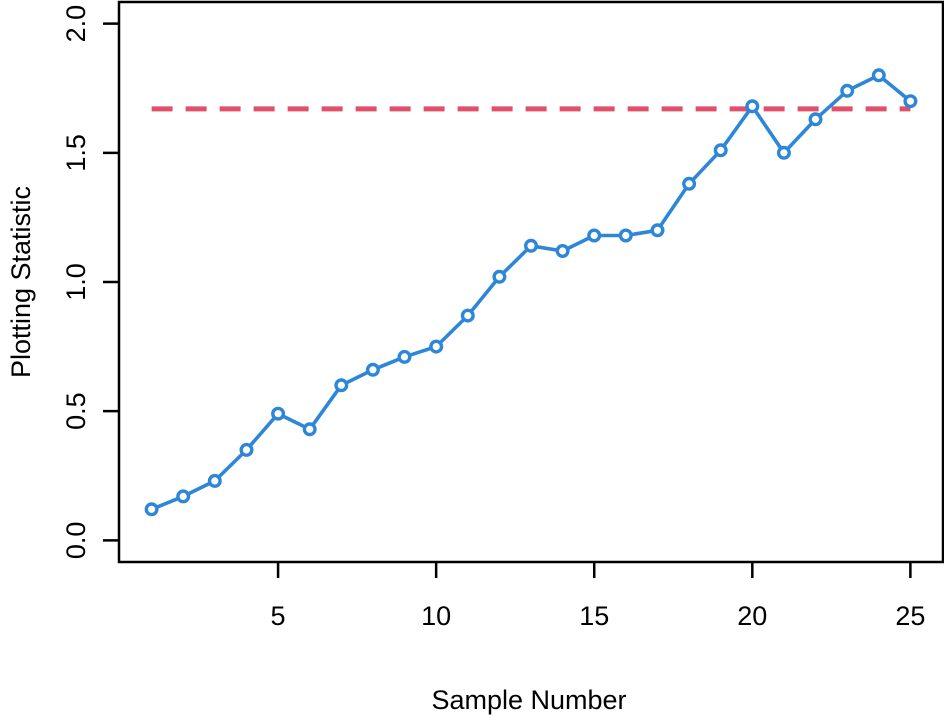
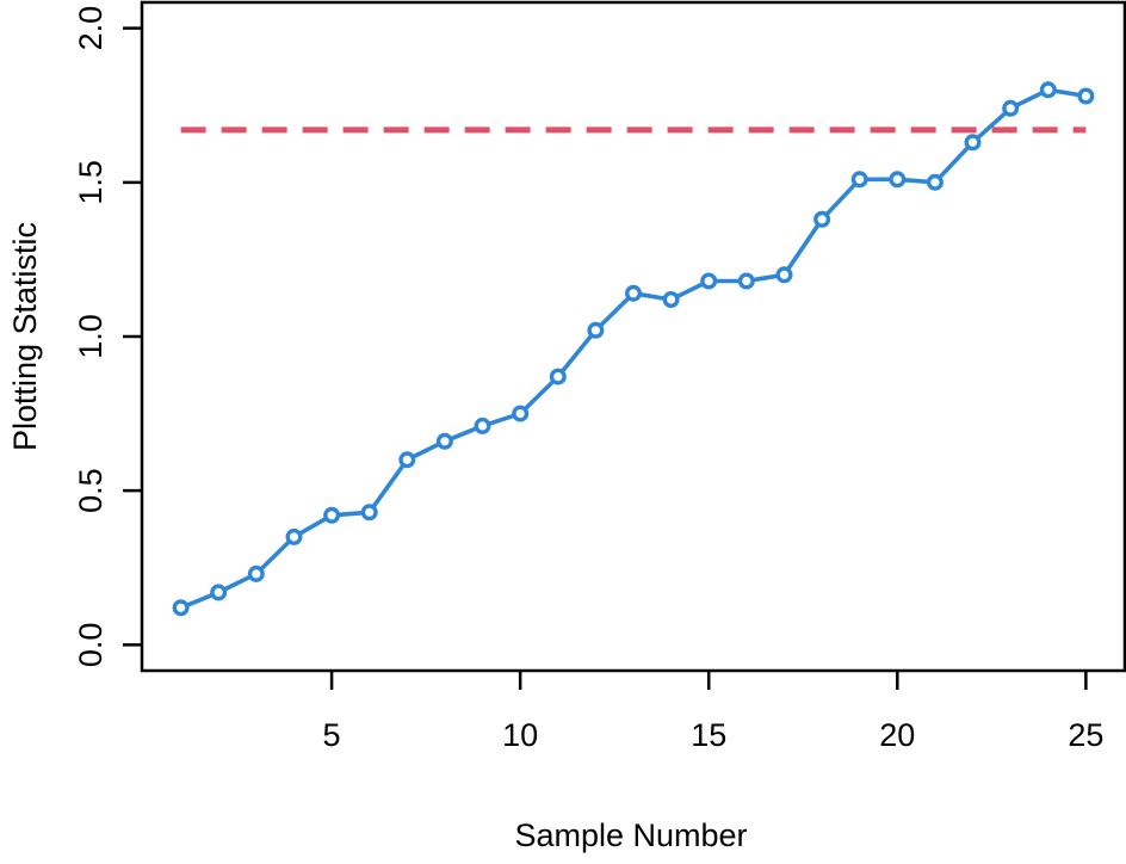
5: 0.49 -> 0.42
20: 1.68 -> 1.51
25: 1.70 -> 1.78
